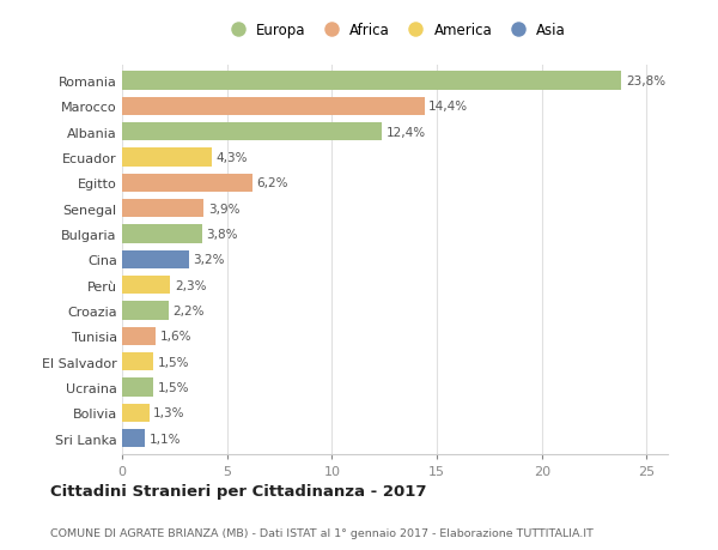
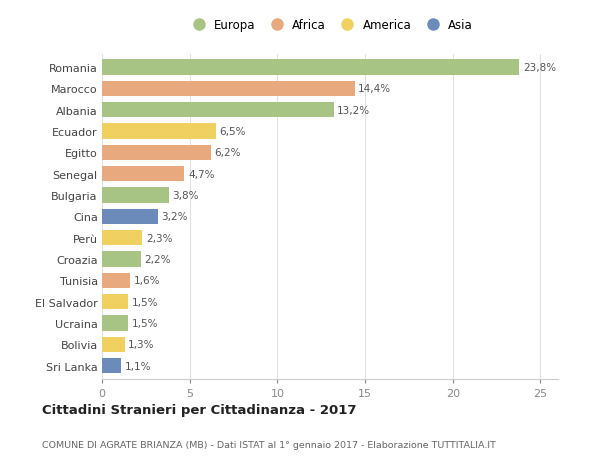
Albania: 12,4% -> 13,2%
Ecuador: 4,3% -> 6,5%
Senegal: 3,9% -> 4,7%
